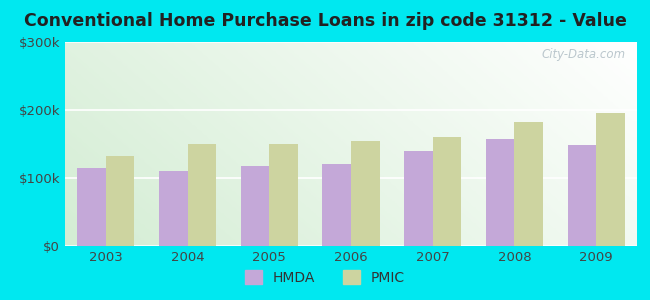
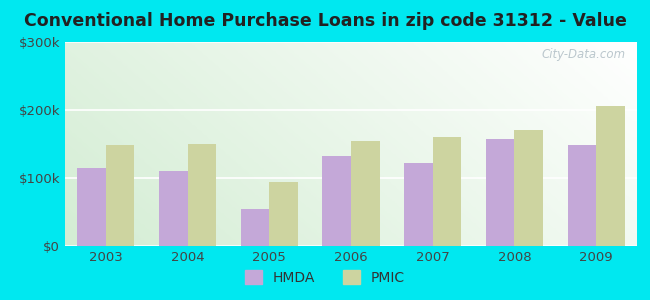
PMIC/2003: $132k -> $148k
HMDA/2005: $118k -> $54k
PMIC/2005: $150k -> $94k
HMDA/2006: $120k -> $132k
HMDA/2007: $140k -> $122k
PMIC/2008: $182k -> $170k
PMIC/2009: $195k -> $206k
